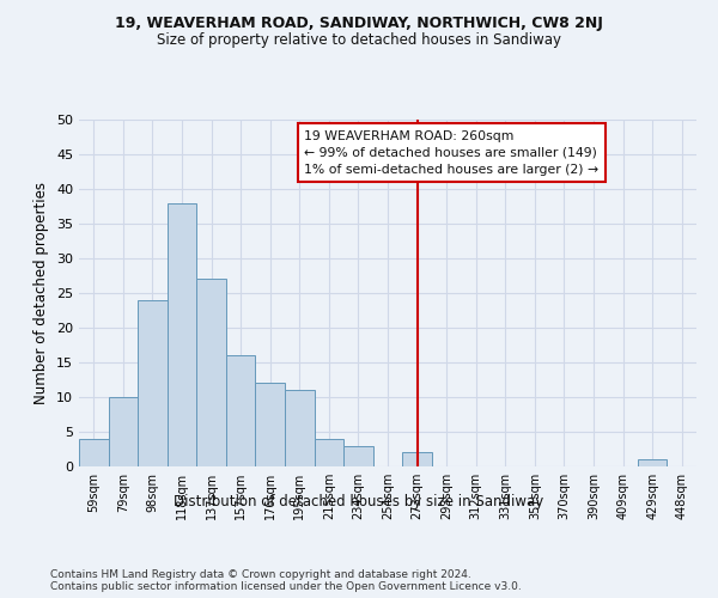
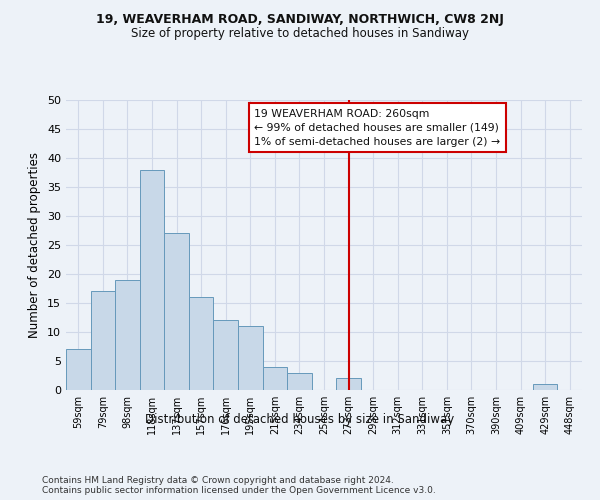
59sqm: 4 -> 7
79sqm: 10 -> 17
98sqm: 24 -> 19
